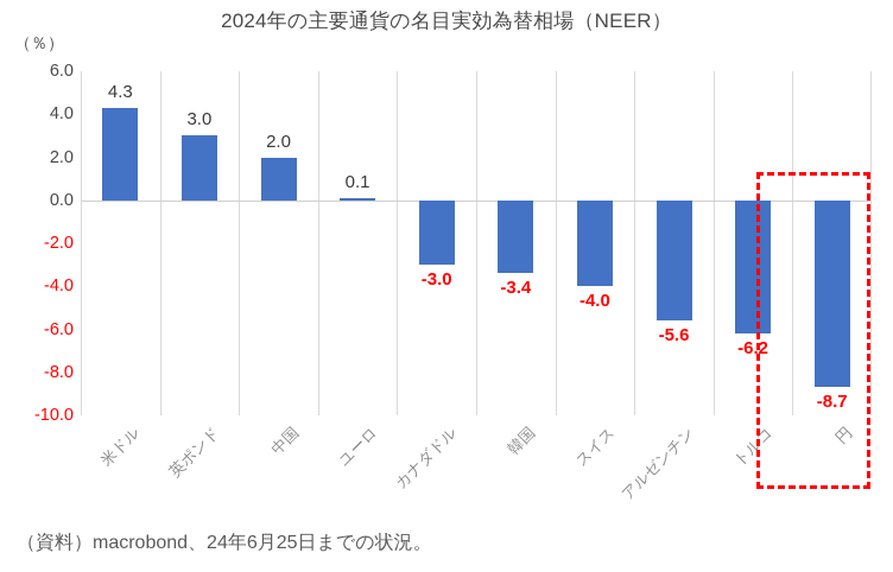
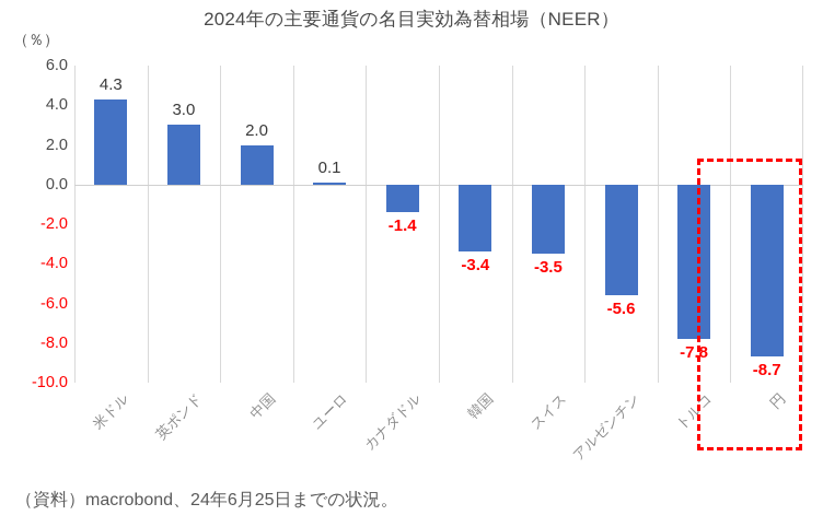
カナダドル: -3.0 -> -1.4
スイス: -4.0 -> -3.5
トルコ: -6.2 -> -7.8
